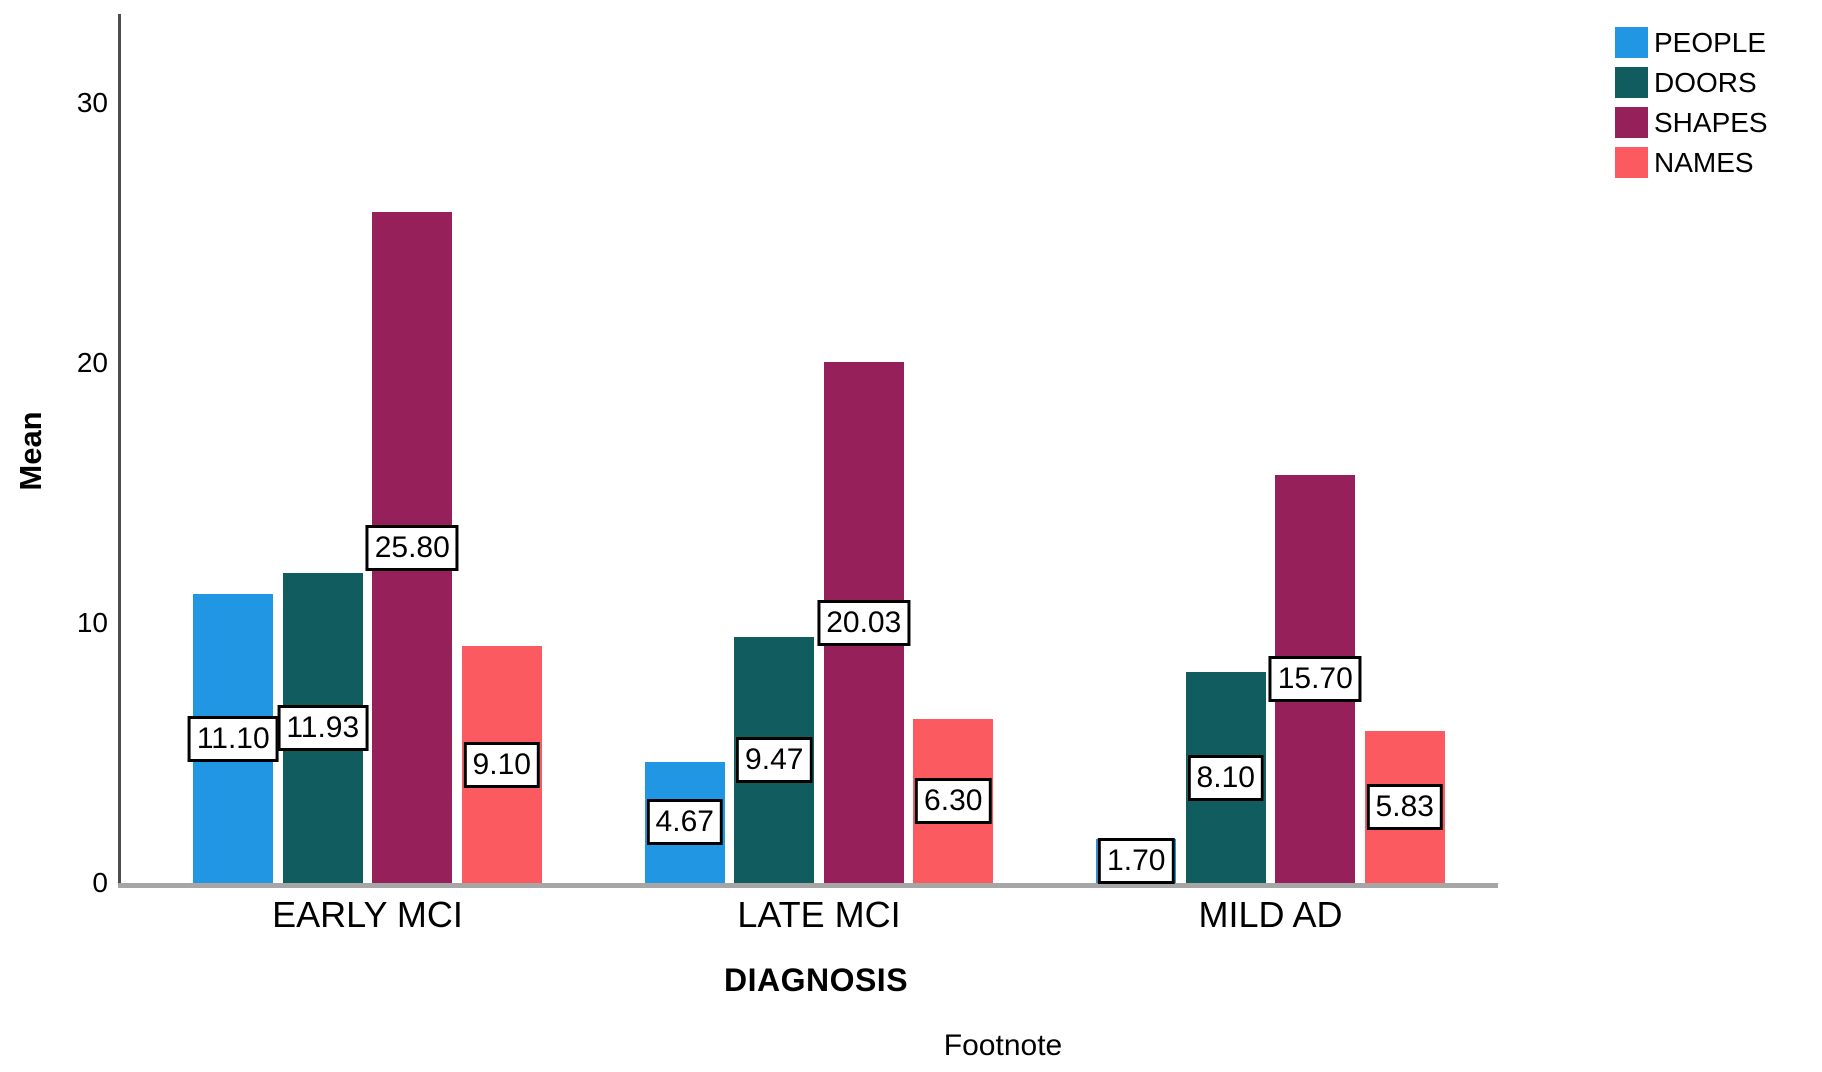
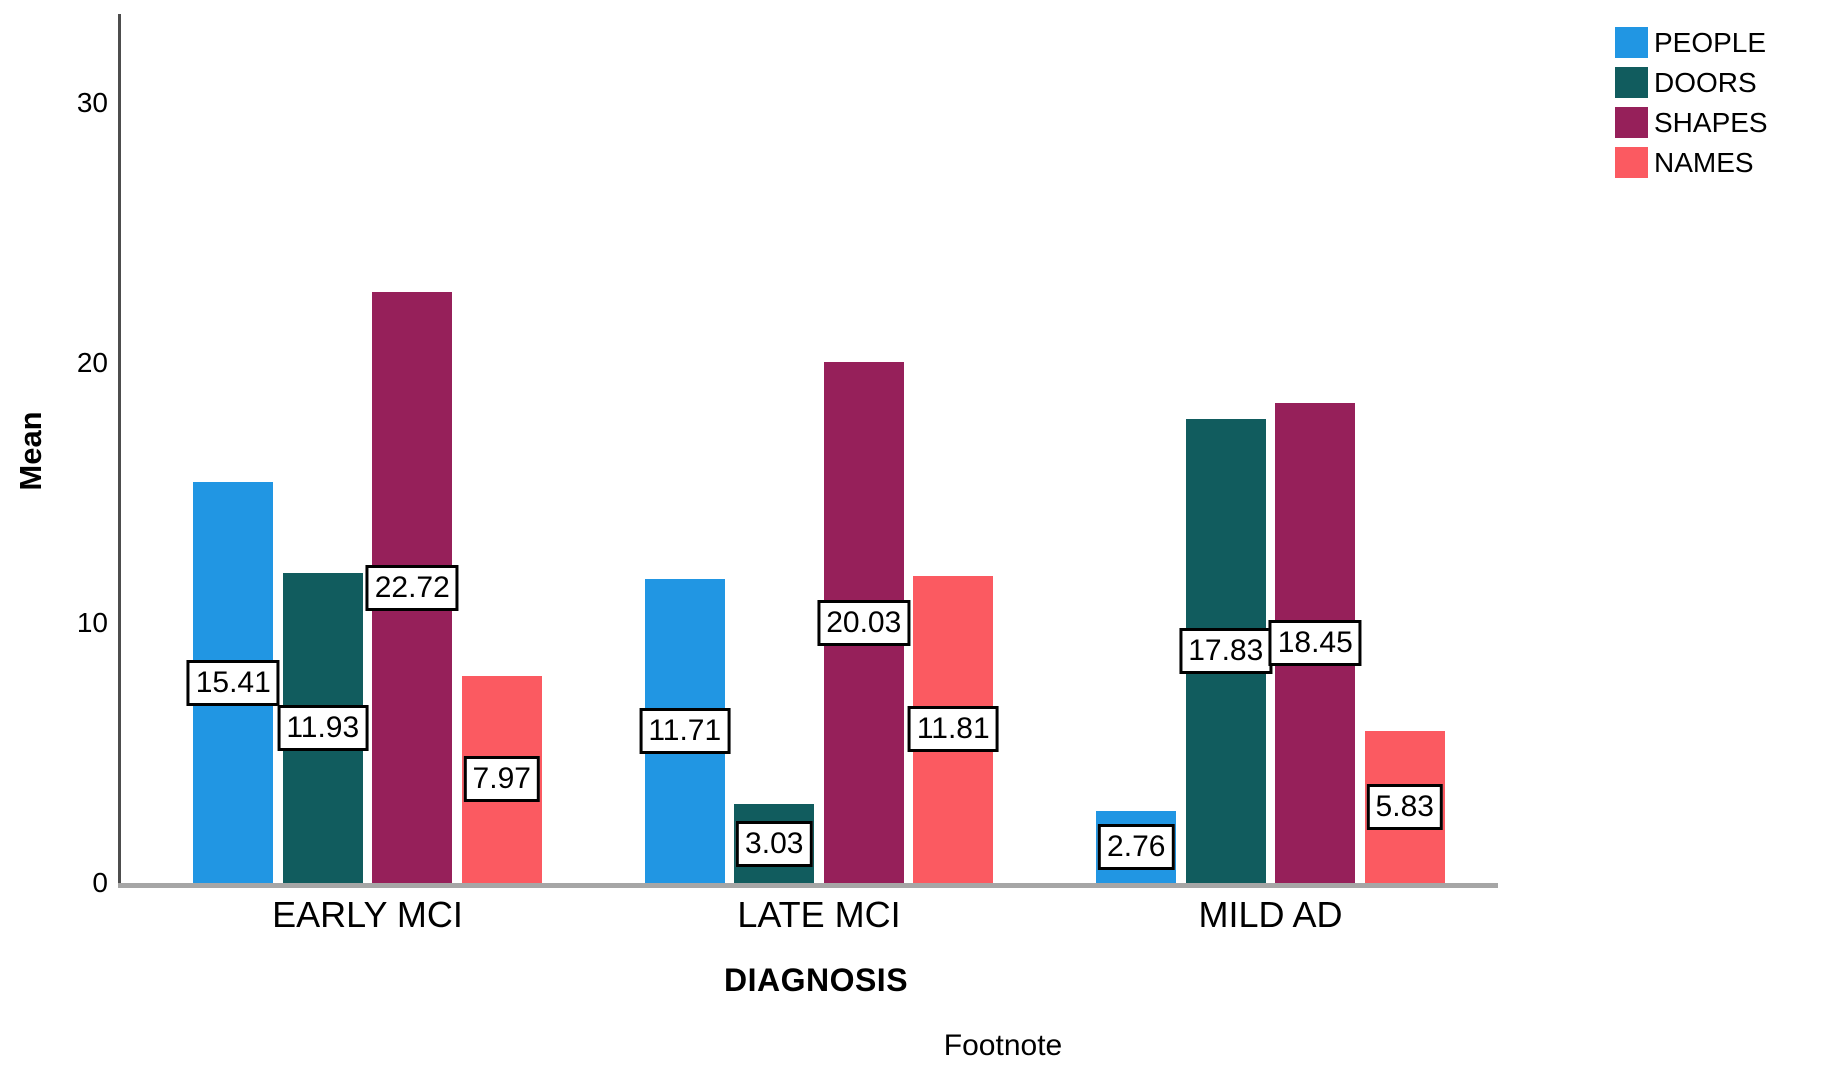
PEOPLE/EARLY MCI: 11.10 -> 15.41
SHAPES/EARLY MCI: 25.80 -> 22.72
NAMES/EARLY MCI: 9.10 -> 7.97
PEOPLE/LATE MCI: 4.67 -> 11.71
DOORS/LATE MCI: 9.47 -> 3.03
NAMES/LATE MCI: 6.30 -> 11.81
PEOPLE/MILD AD: 1.70 -> 2.76
DOORS/MILD AD: 8.10 -> 17.83
SHAPES/MILD AD: 15.70 -> 18.45
